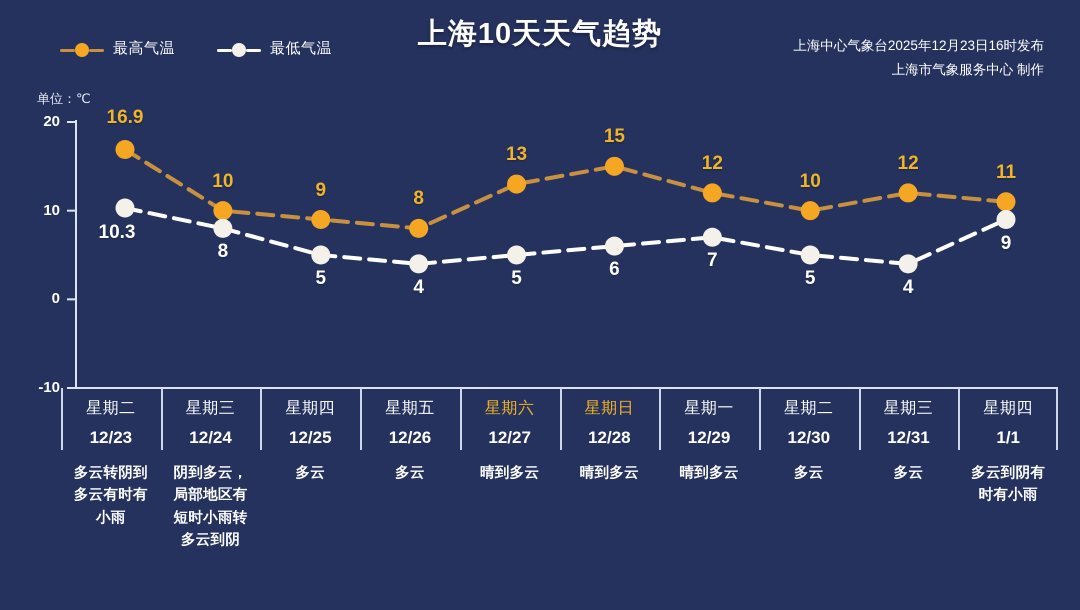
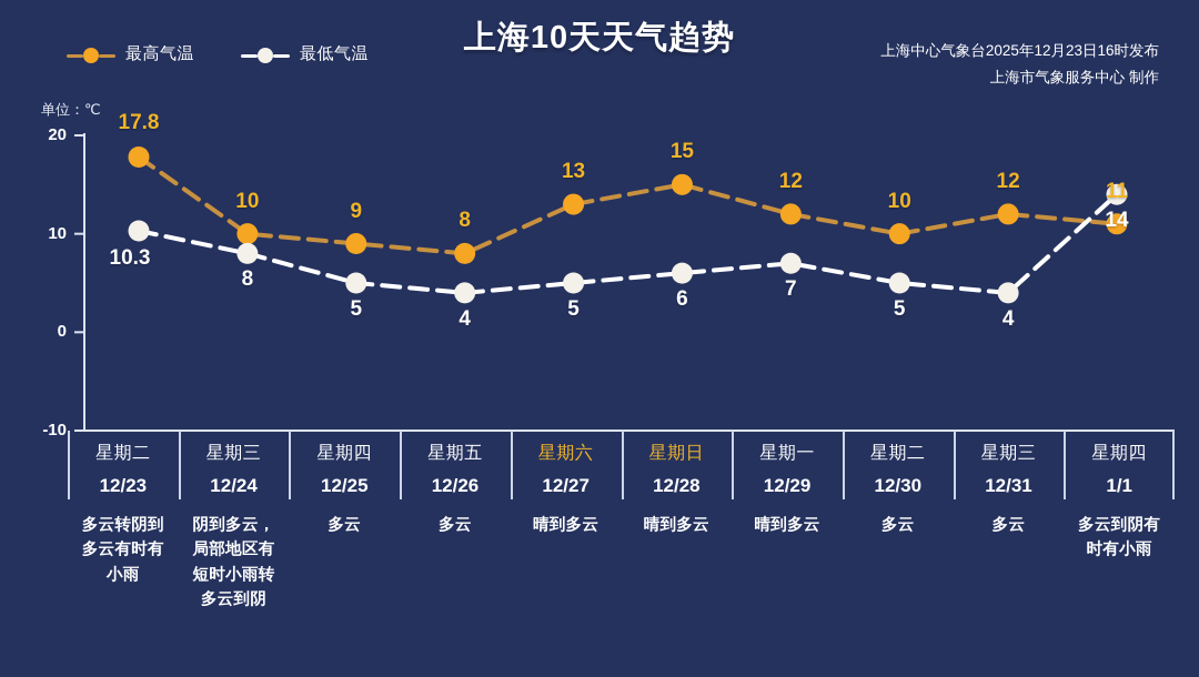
最高气温/12/23: 16.9 -> 17.8
最低气温/1/1: 9 -> 14
